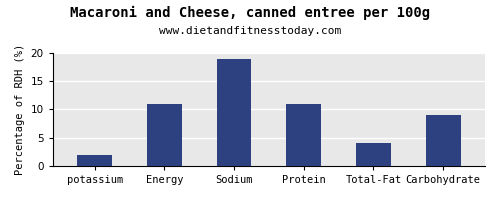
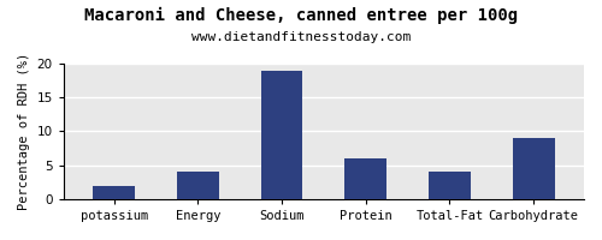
Energy: 11 -> 4
Protein: 11 -> 6
